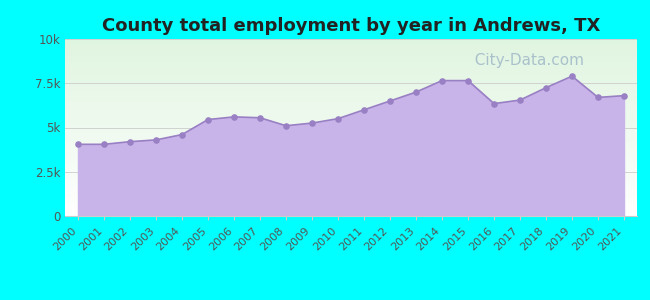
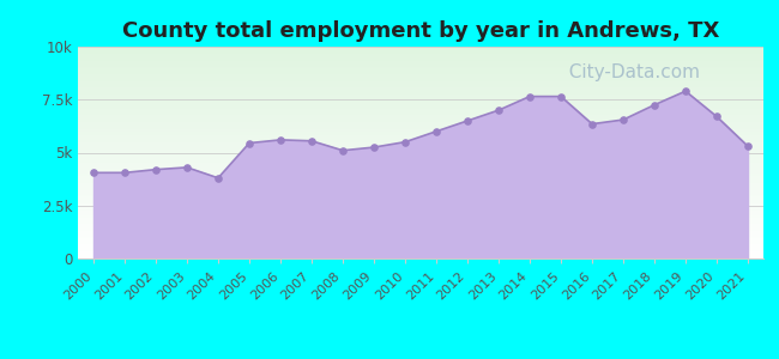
2004: 4.6k -> 3.8k
2021: 6.8k -> 5.3k
